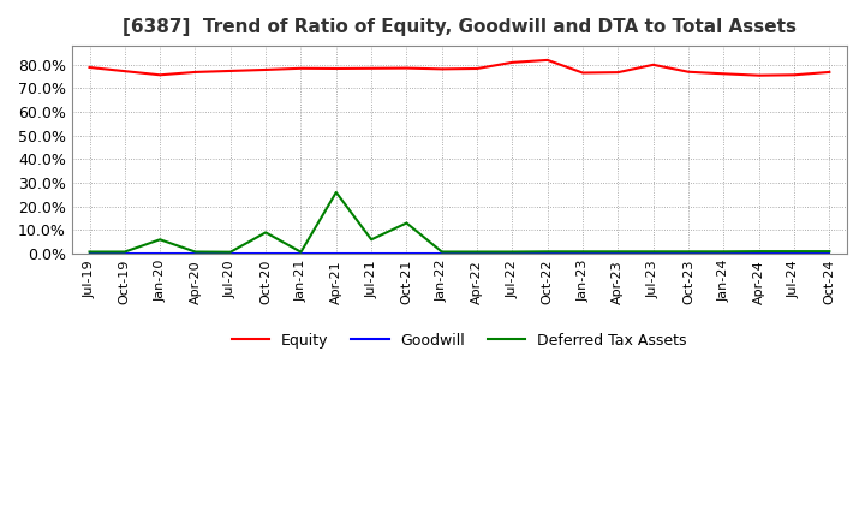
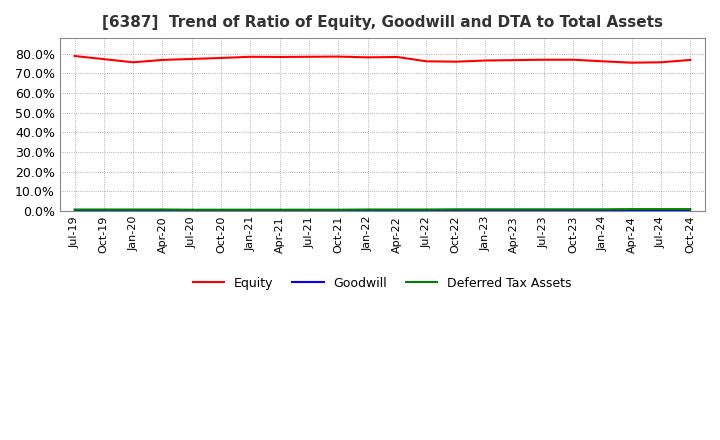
Deferred Tax Assets/Jan-20: 6% -> 1%
Deferred Tax Assets/Oct-20: 9% -> 1%
Deferred Tax Assets/Apr-21: 26% -> 1%
Deferred Tax Assets/Jul-21: 6% -> 1%
Deferred Tax Assets/Oct-21: 13% -> 1%
Equity/Jul-22: 81% -> 76%
Equity/Oct-22: 82% -> 76%
Equity/Jul-23: 80% -> 77%
